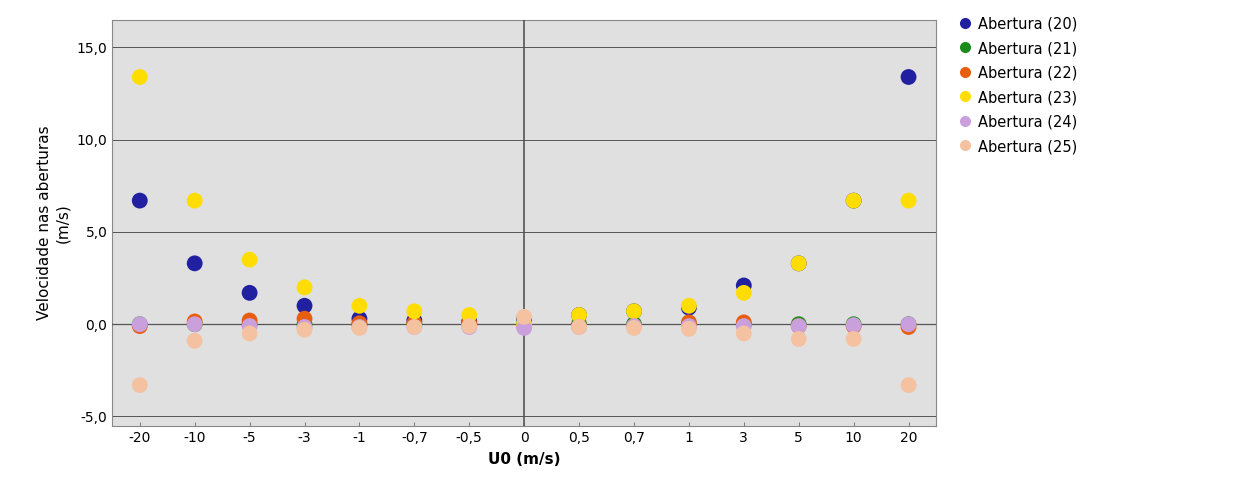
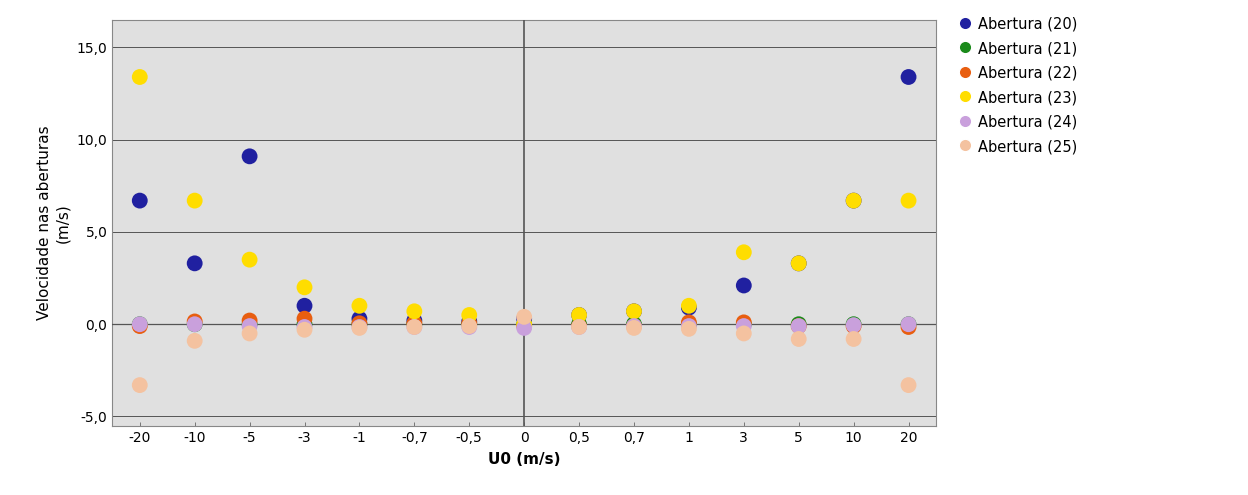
Abertura (20)/-5: 1,7 -> 9,1
Abertura (23)/3: 1,7 -> 3,9
